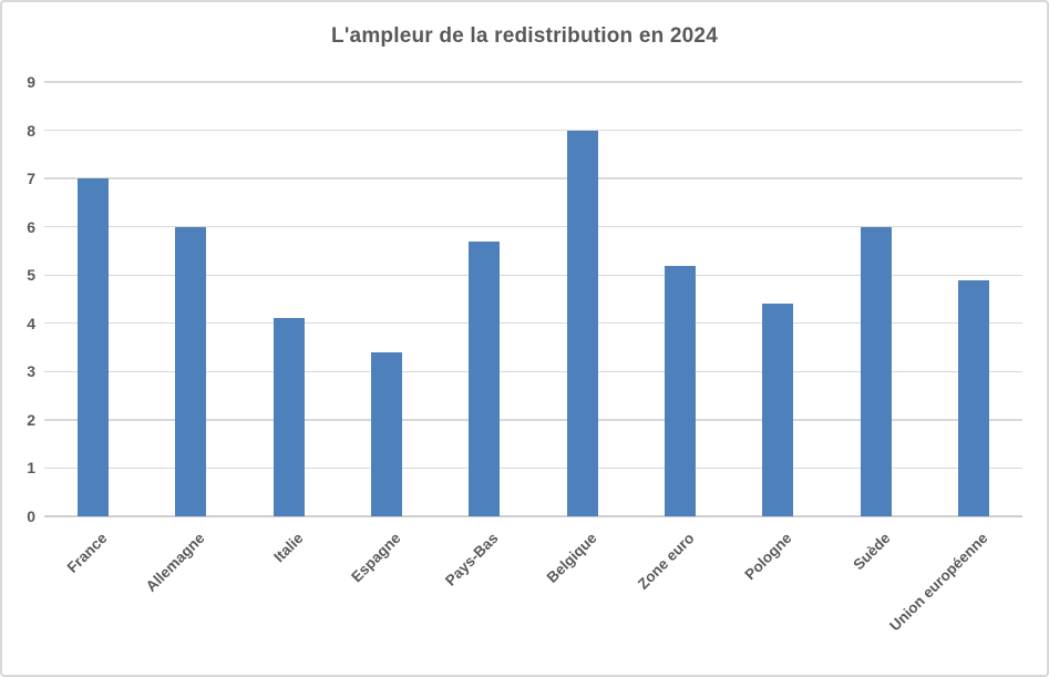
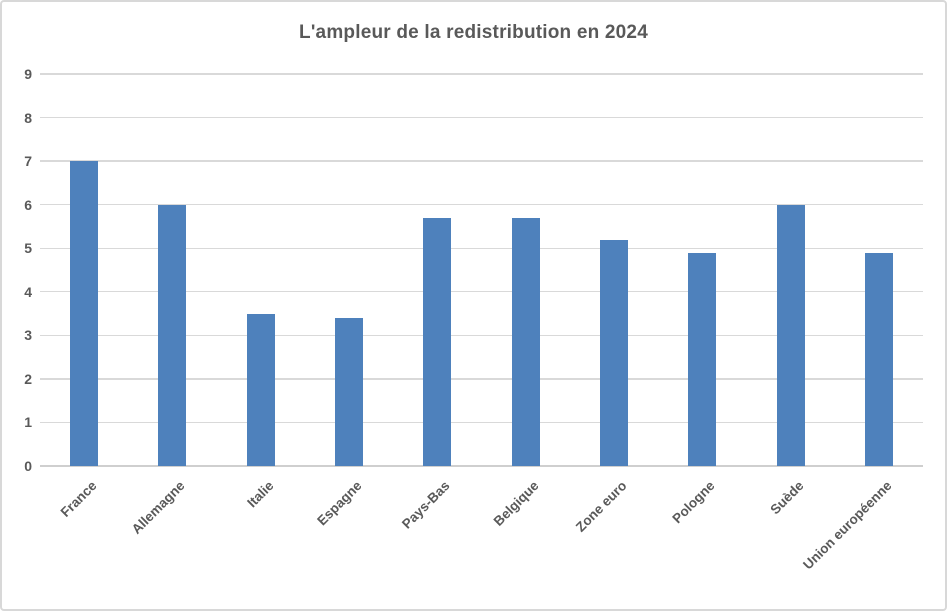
Italie: 4.1 -> 3.5
Belgique: 8.0 -> 5.7
Pologne: 4.4 -> 4.9
